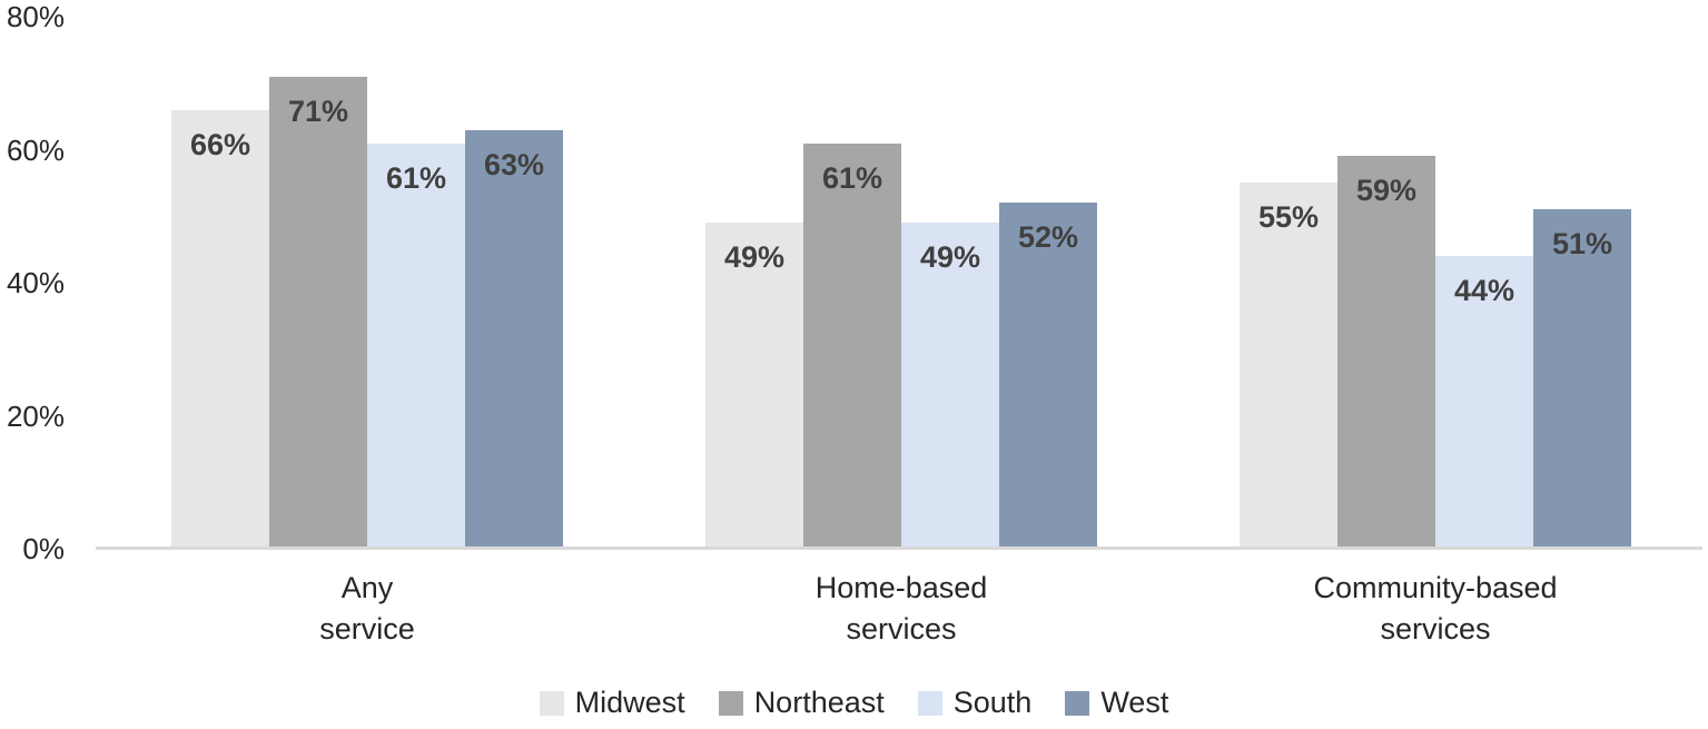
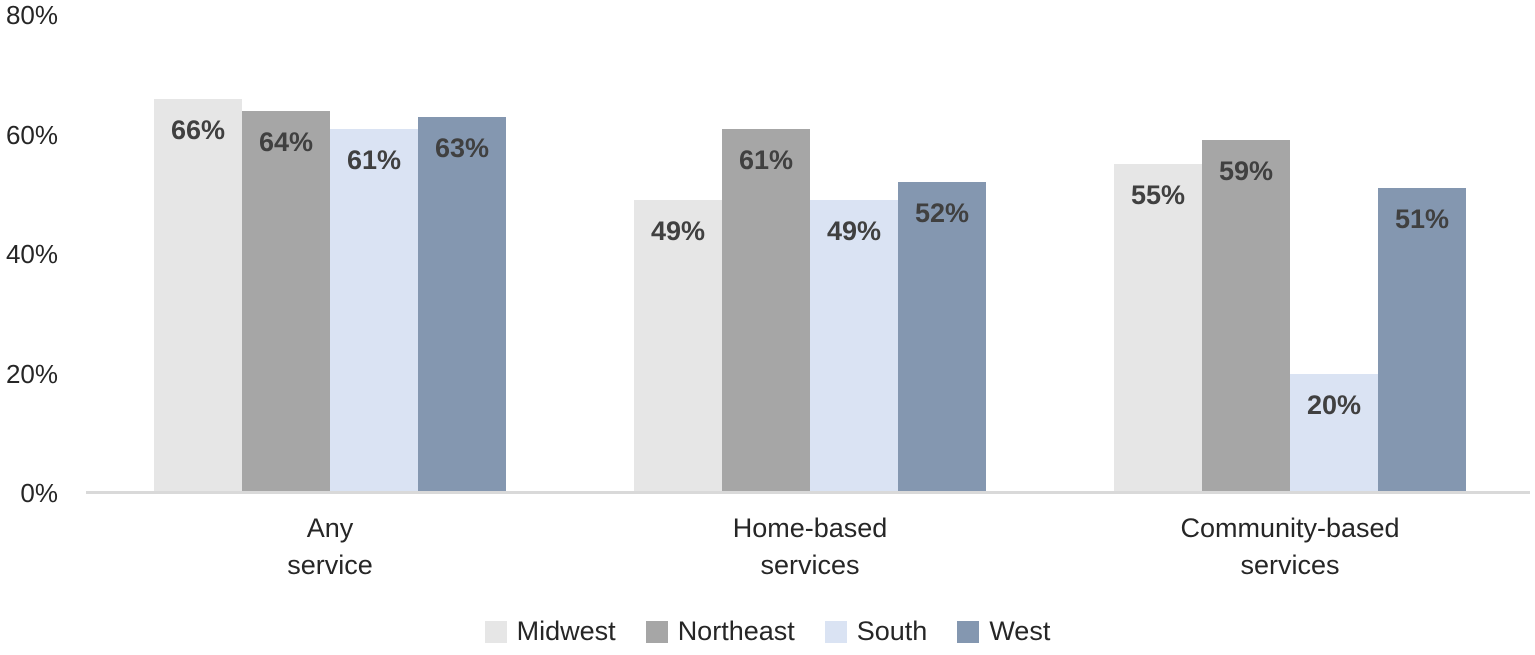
Northeast/Any service: 71% -> 64%
South/Community-based services: 44% -> 20%
